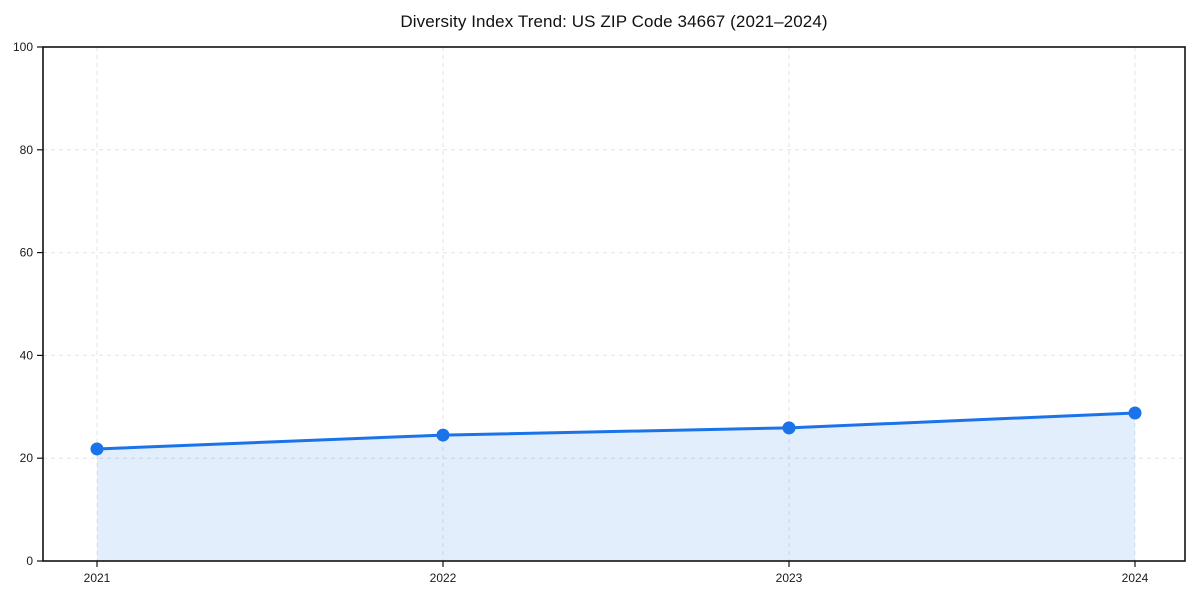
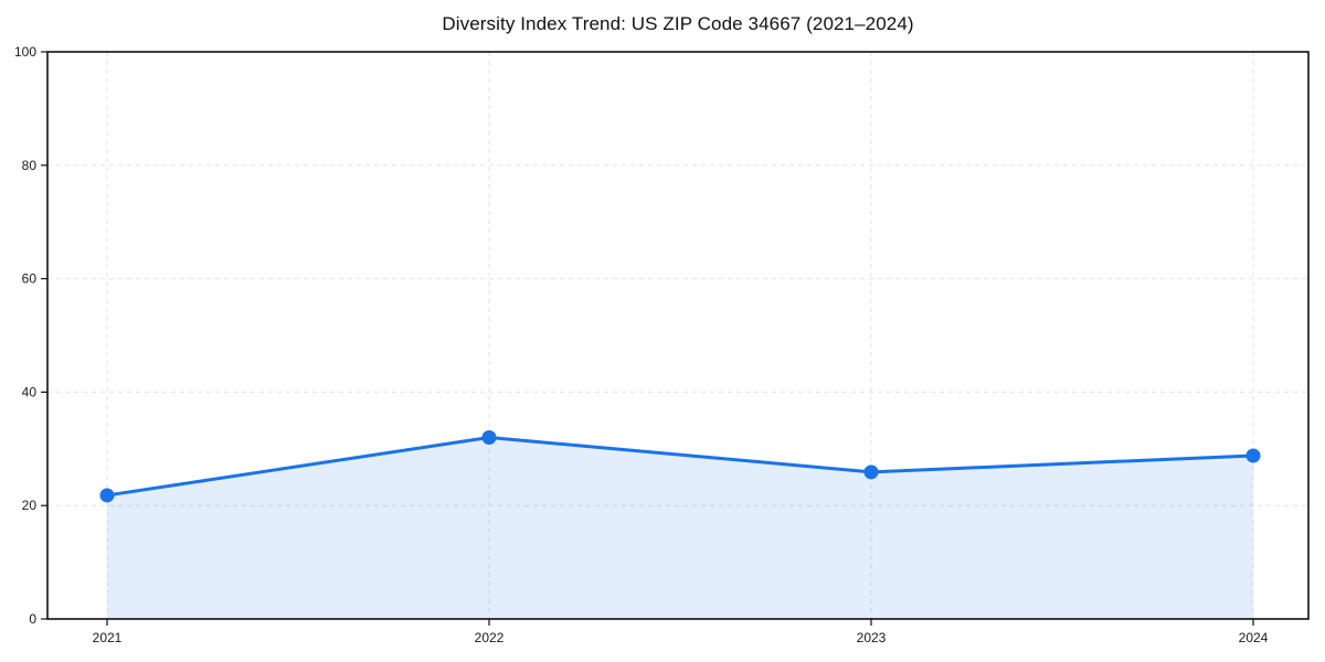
2022: 24 -> 32
